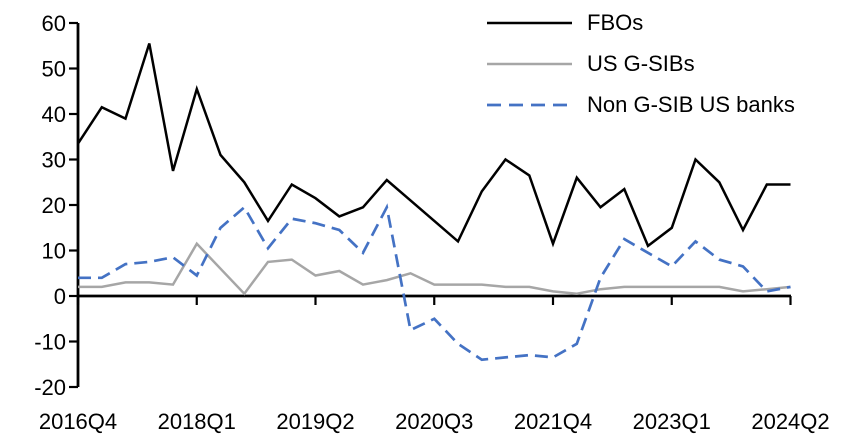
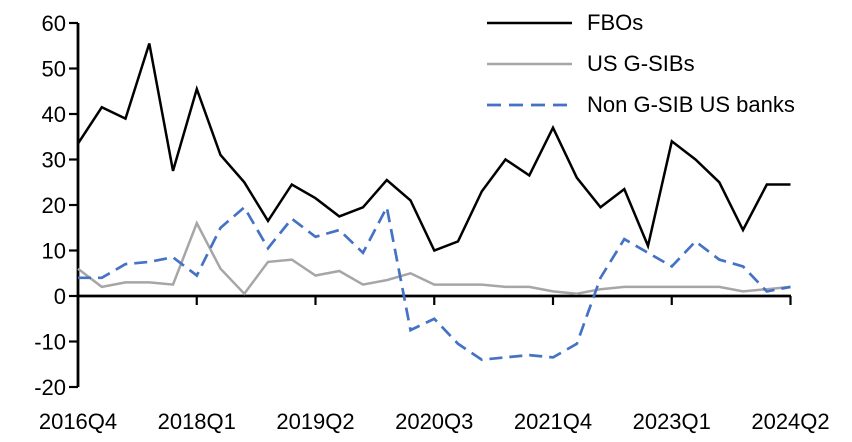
US G-SIBs/2016Q4: 2 -> 6
US G-SIBs/2018Q1: 12 -> 16
Non G-SIB US banks/2019Q2: 16 -> 13
FBOs/2020Q3: 16 -> 10
FBOs/2021Q4: 12 -> 37
FBOs/2023Q1: 15 -> 34
